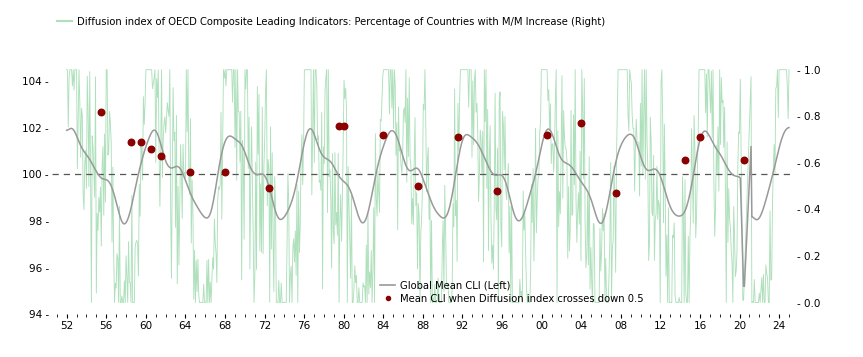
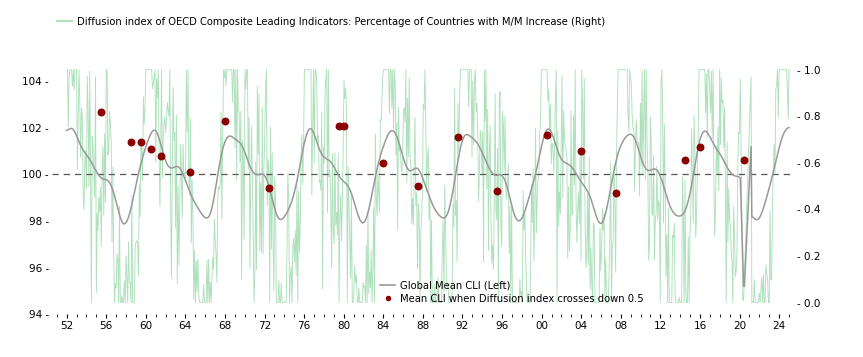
Mean CLI when Diffusion index crosses down 0.5/68: 100.1 - -> 102.3 -
Mean CLI when Diffusion index crosses down 0.5/84: 101.7 - -> 100.5 -
Mean CLI when Diffusion index crosses down 0.5/04: 102.2 - -> 101.0 -
Mean CLI when Diffusion index crosses down 0.5/16: 101.6 - -> 101.2 -
